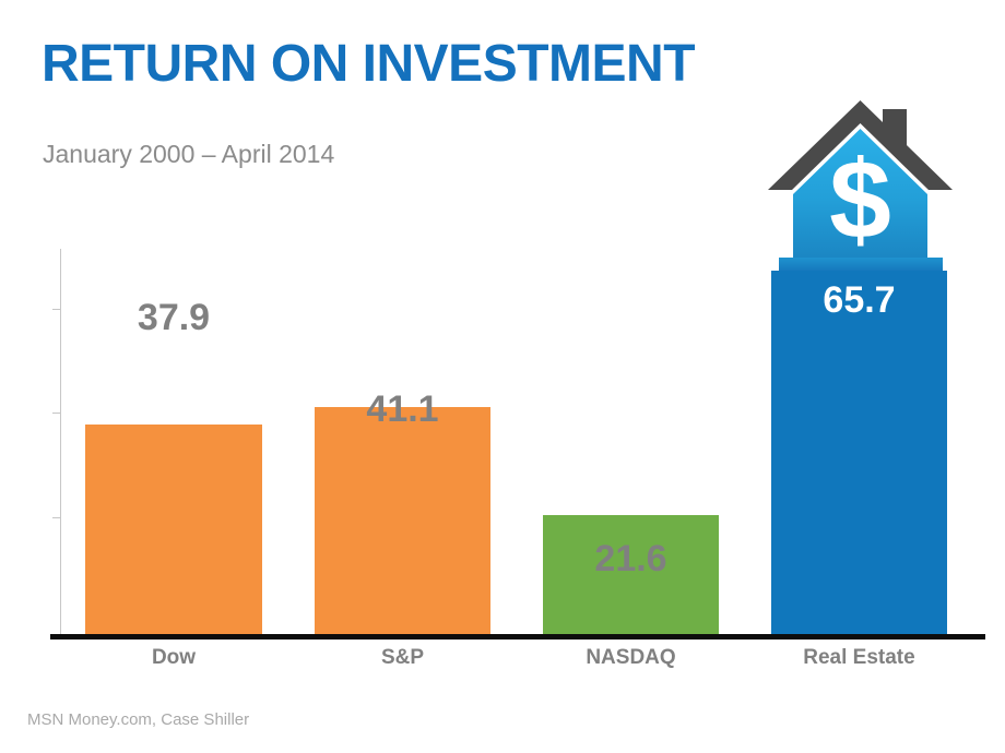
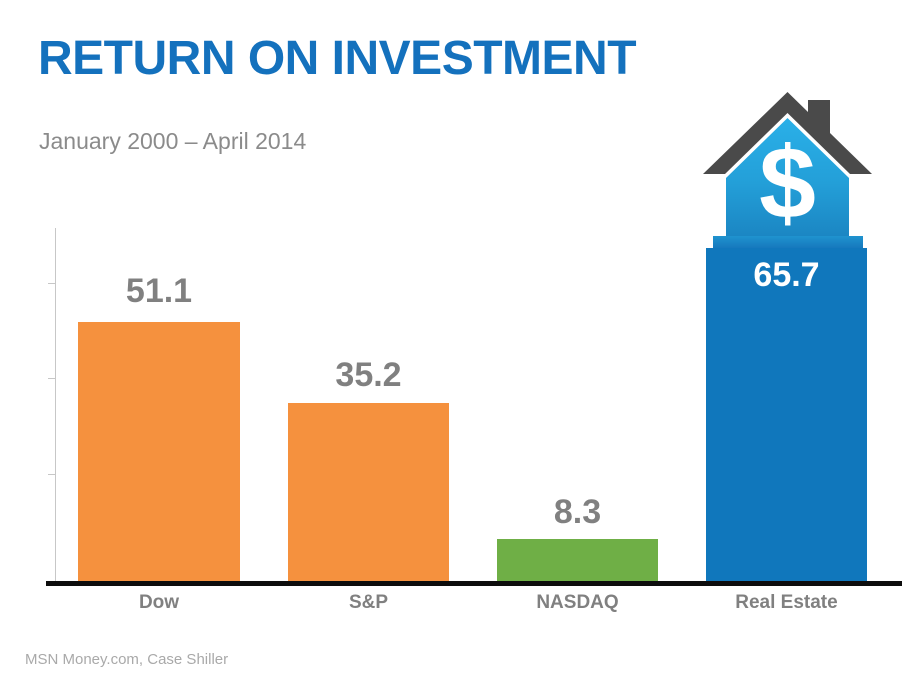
Dow: 37.9 -> 51.1
S&P: 41.1 -> 35.2
NASDAQ: 21.6 -> 8.3
